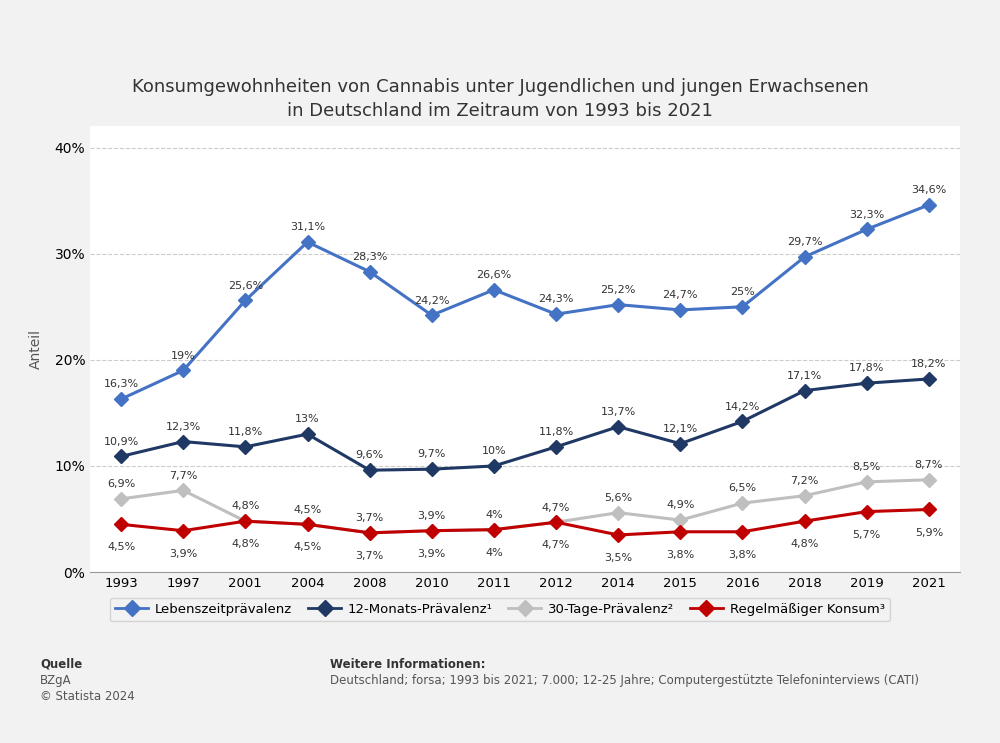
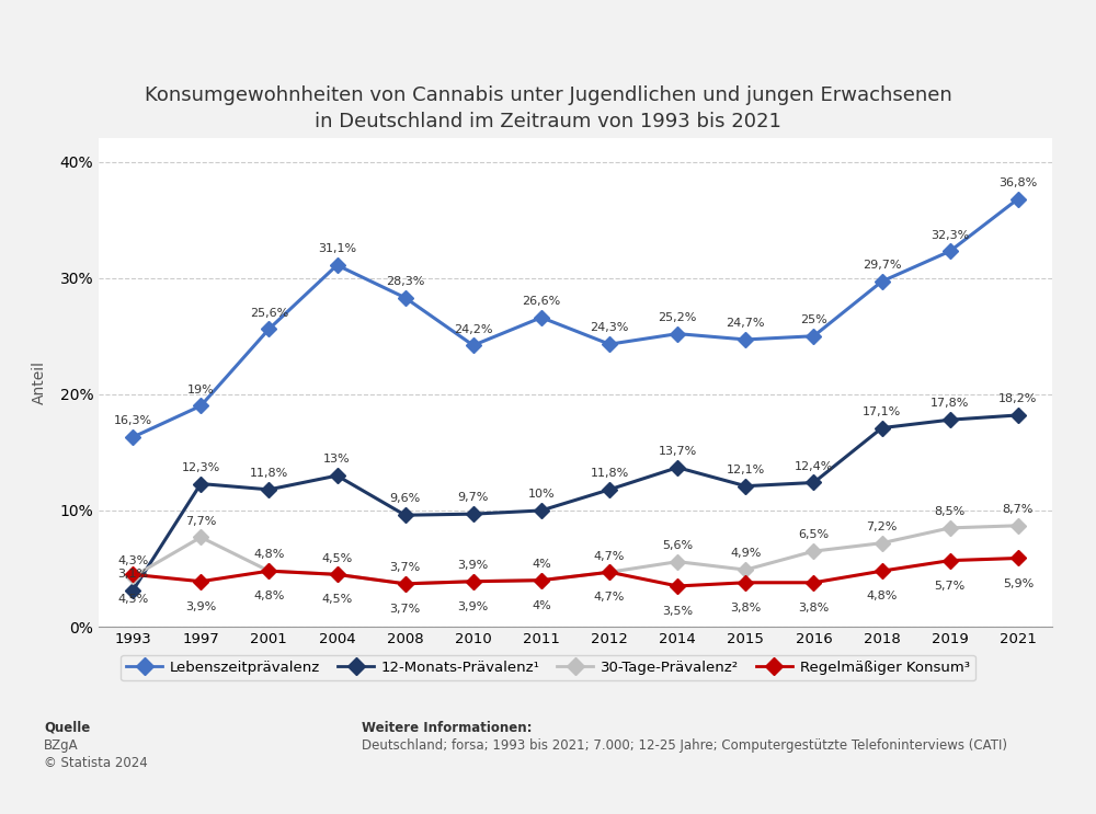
12-Monats-Prävalenz¹/1993: 10,9% -> 3,1%
30-Tage-Prävalenz²/1993: 6,9% -> 4,3%
12-Monats-Prävalenz¹/2016: 14,2% -> 12,4%
Lebenszeitprävalenz/2021: 34,6% -> 36,8%
